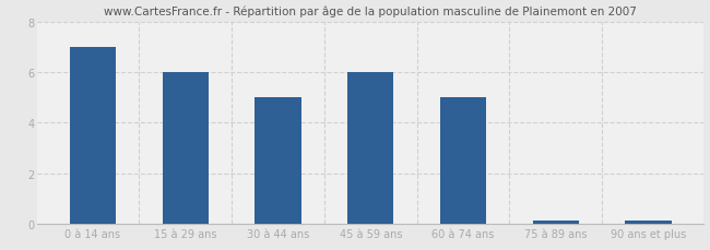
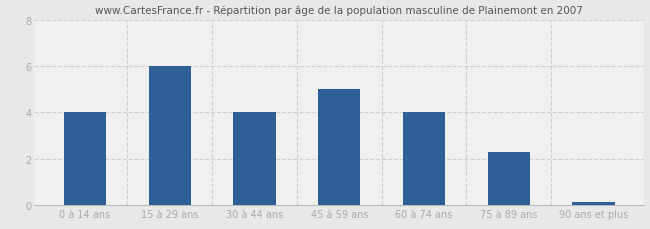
0 à 14 ans: 7.0 -> 4.0
30 à 44 ans: 5.0 -> 4.0
45 à 59 ans: 6.0 -> 5.0
60 à 74 ans: 5.0 -> 4.0
75 à 89 ans: 0.1 -> 2.3
